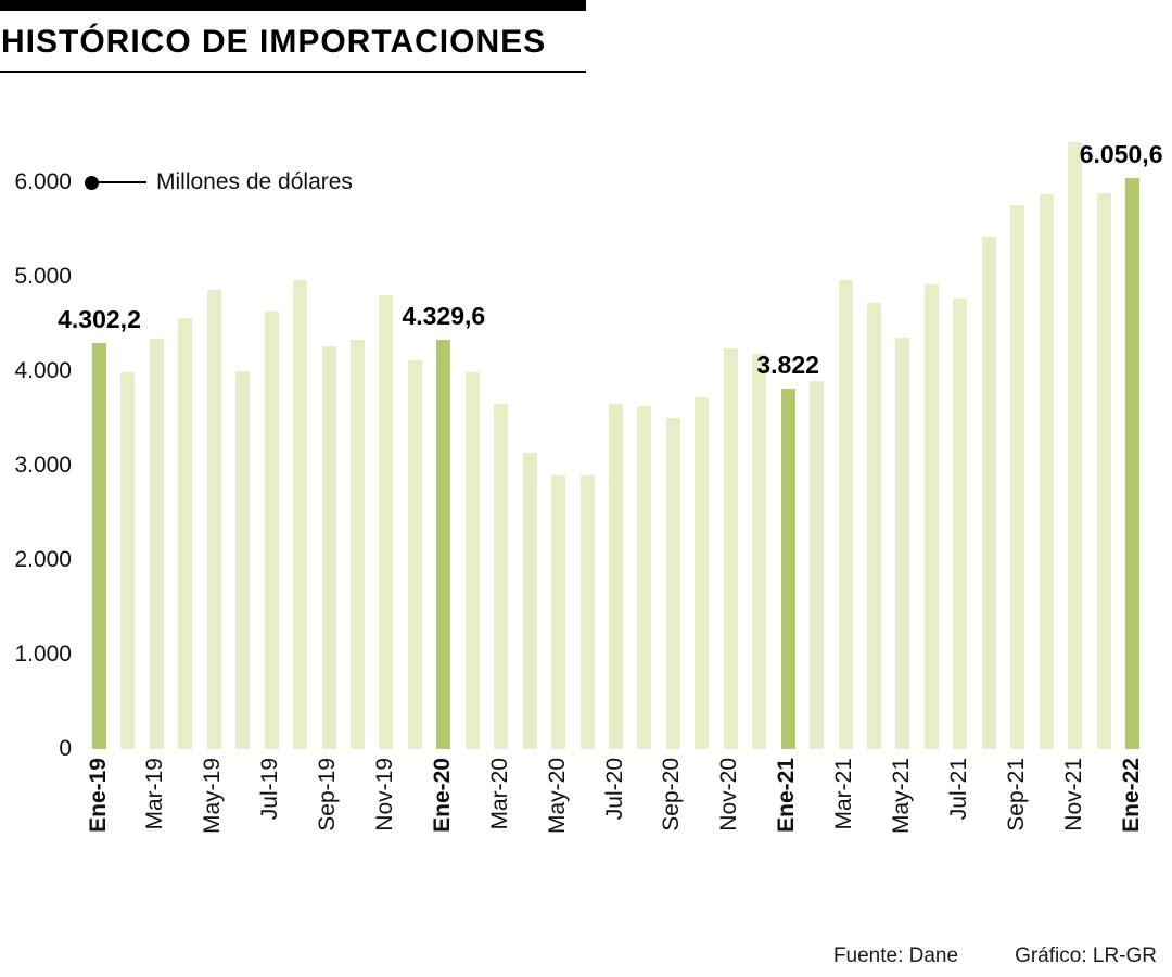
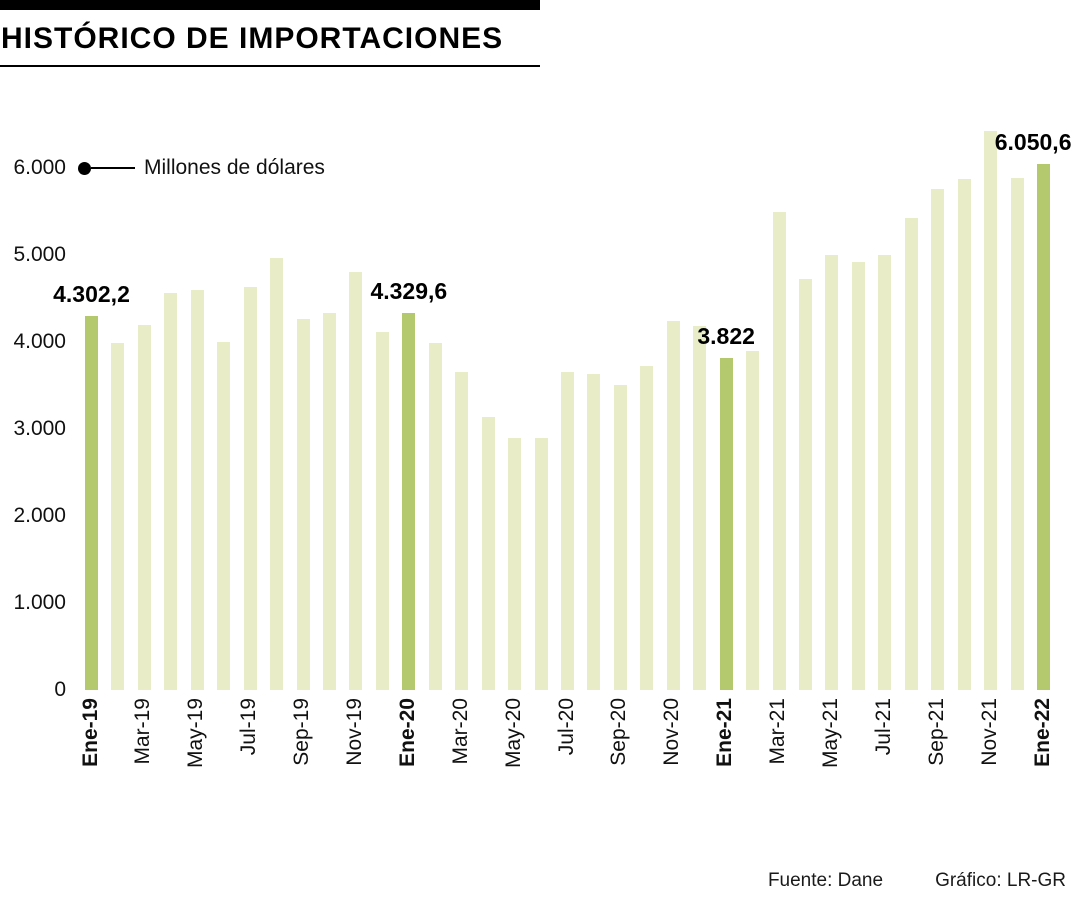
Mar-19: 4300 -> 4200
May-19: 4900 -> 4600
Mar-21: 5000 -> 5500
May-21: 4400 -> 5000
Jul-21: 4800 -> 5000
